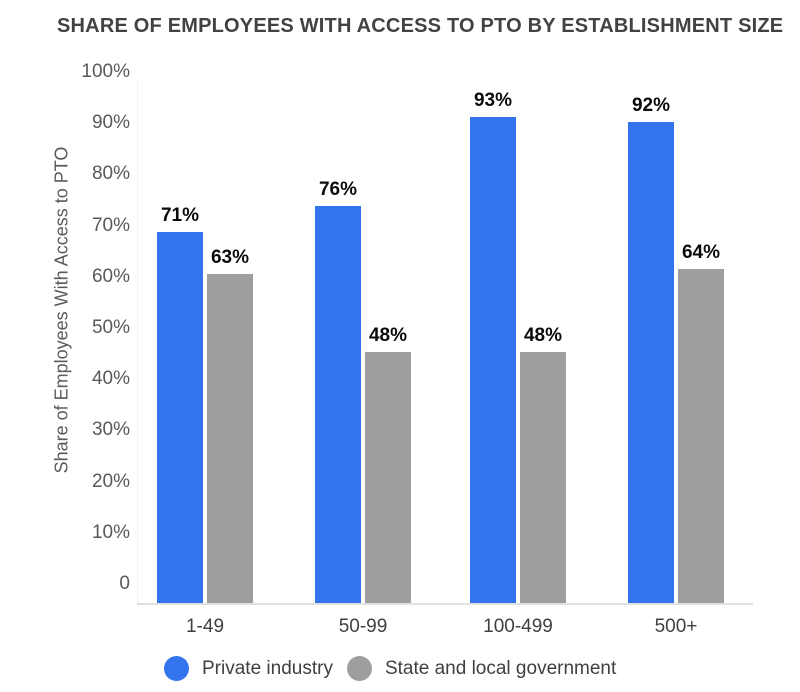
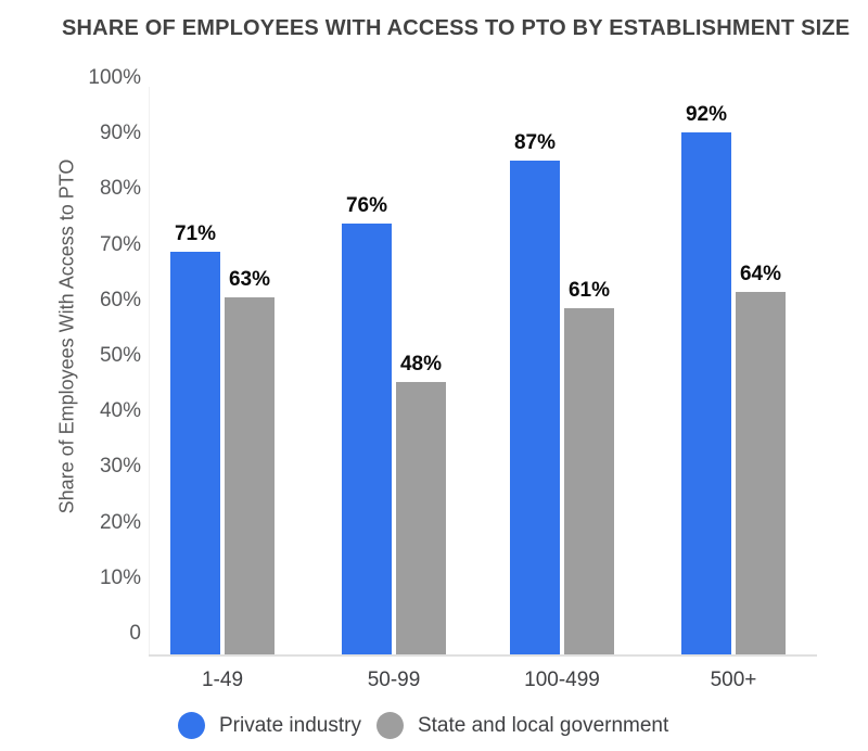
Private industry/100-499: 93% -> 87%
State and local government/100-499: 48% -> 61%
